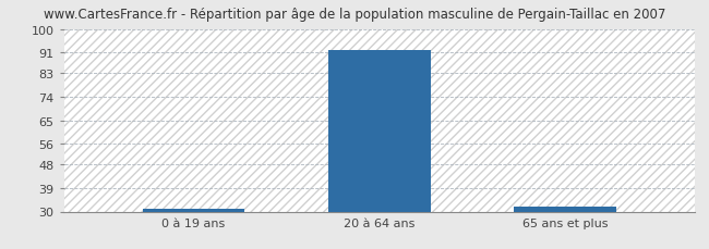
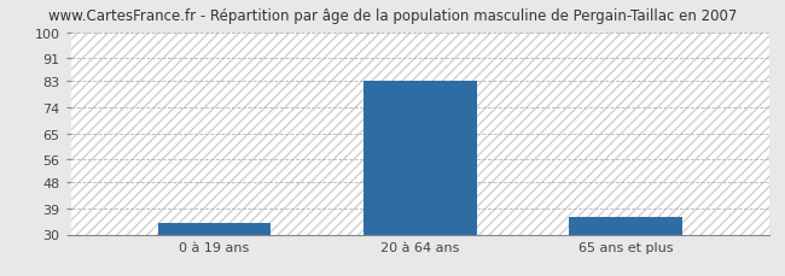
0 à 19 ans: 31 -> 34
20 à 64 ans: 92 -> 83
65 ans et plus: 32 -> 36
